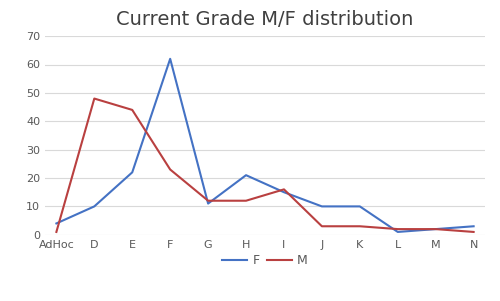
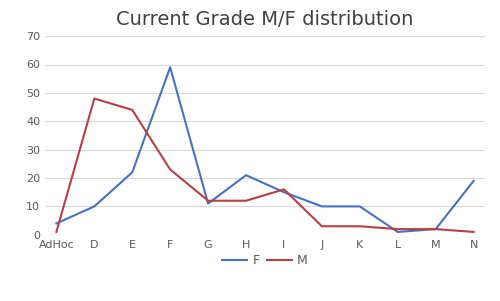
F/F: 62 -> 59
F/N: 3 -> 19
